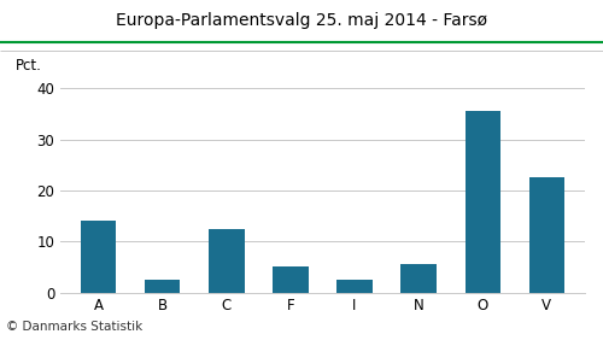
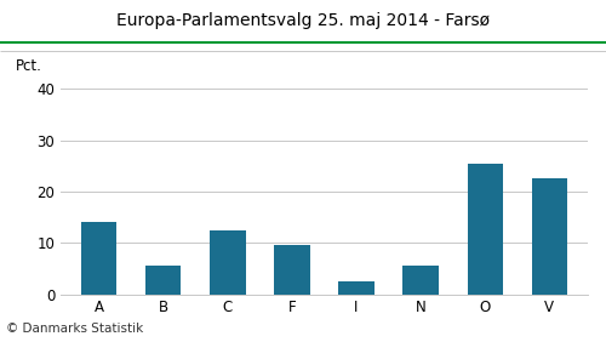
B: 2.5 -> 5.5
F: 5.0 -> 9.5
O: 35.5 -> 25.5
